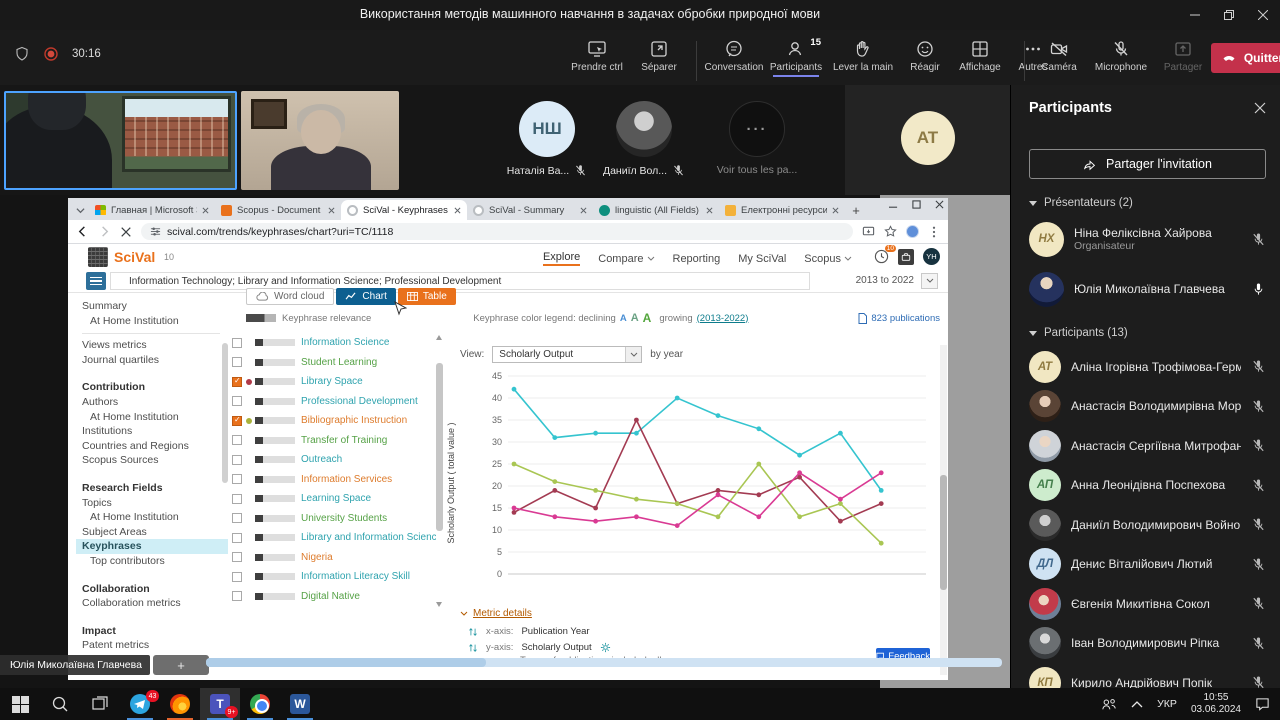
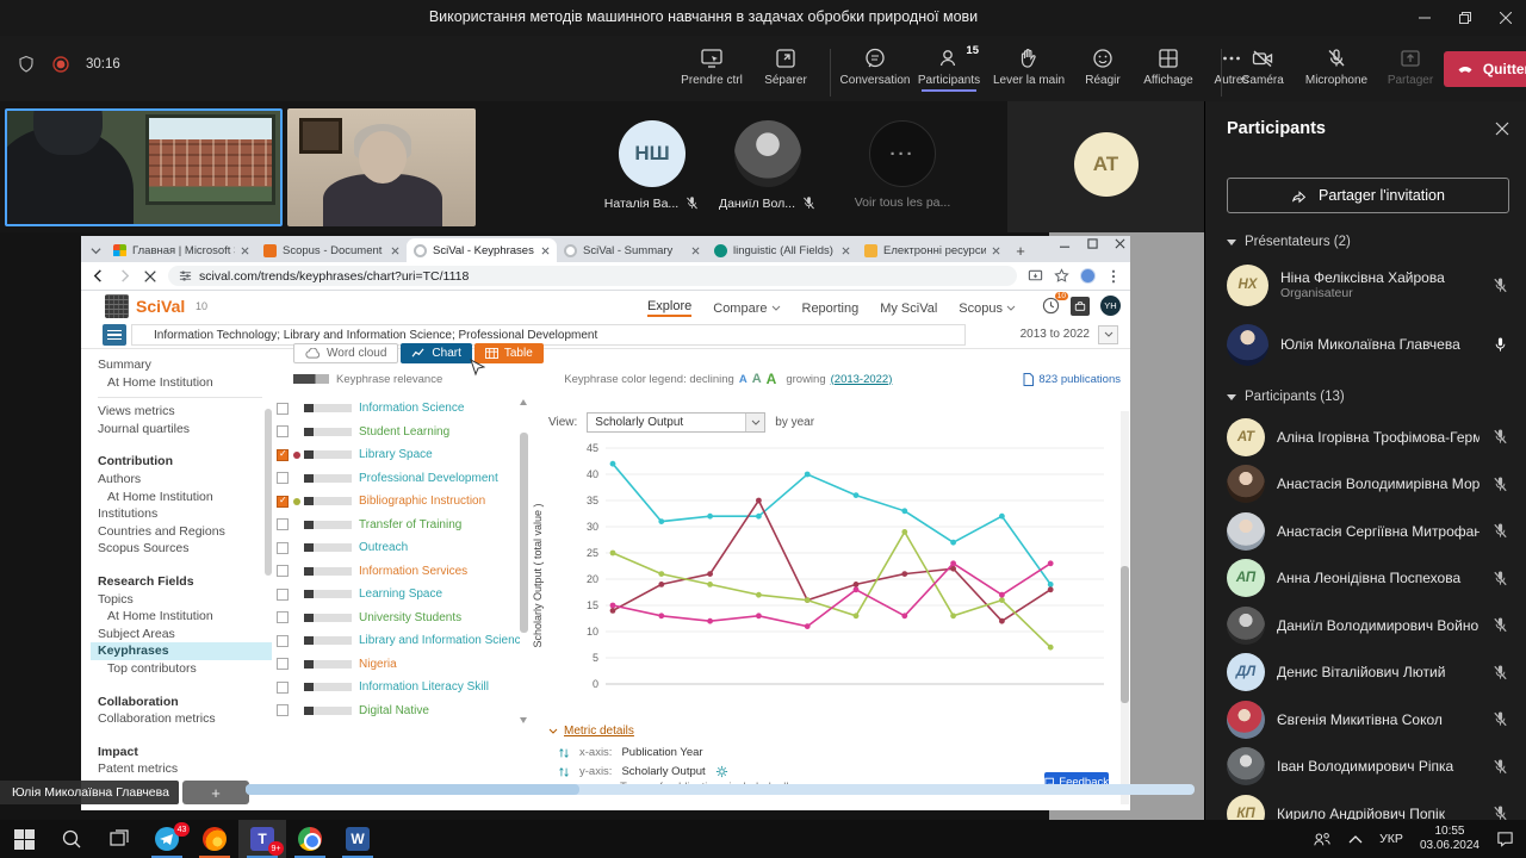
Library Space/2015: 15 -> 21
Library Space/2019: 18 -> 21
Bibliographic Instruction/2019: 25 -> 29
Library Space/2022: 16 -> 18
